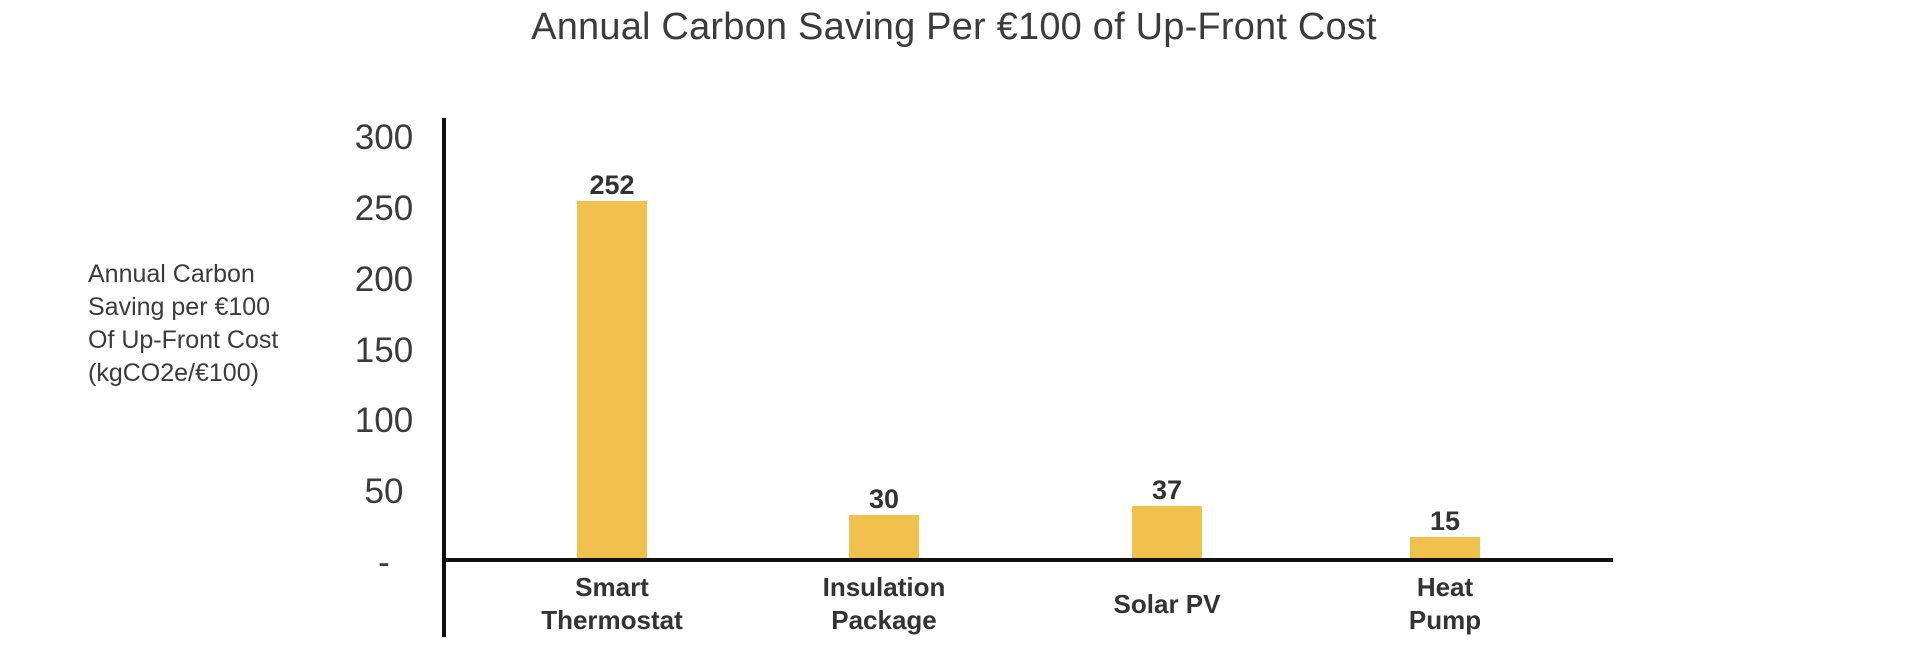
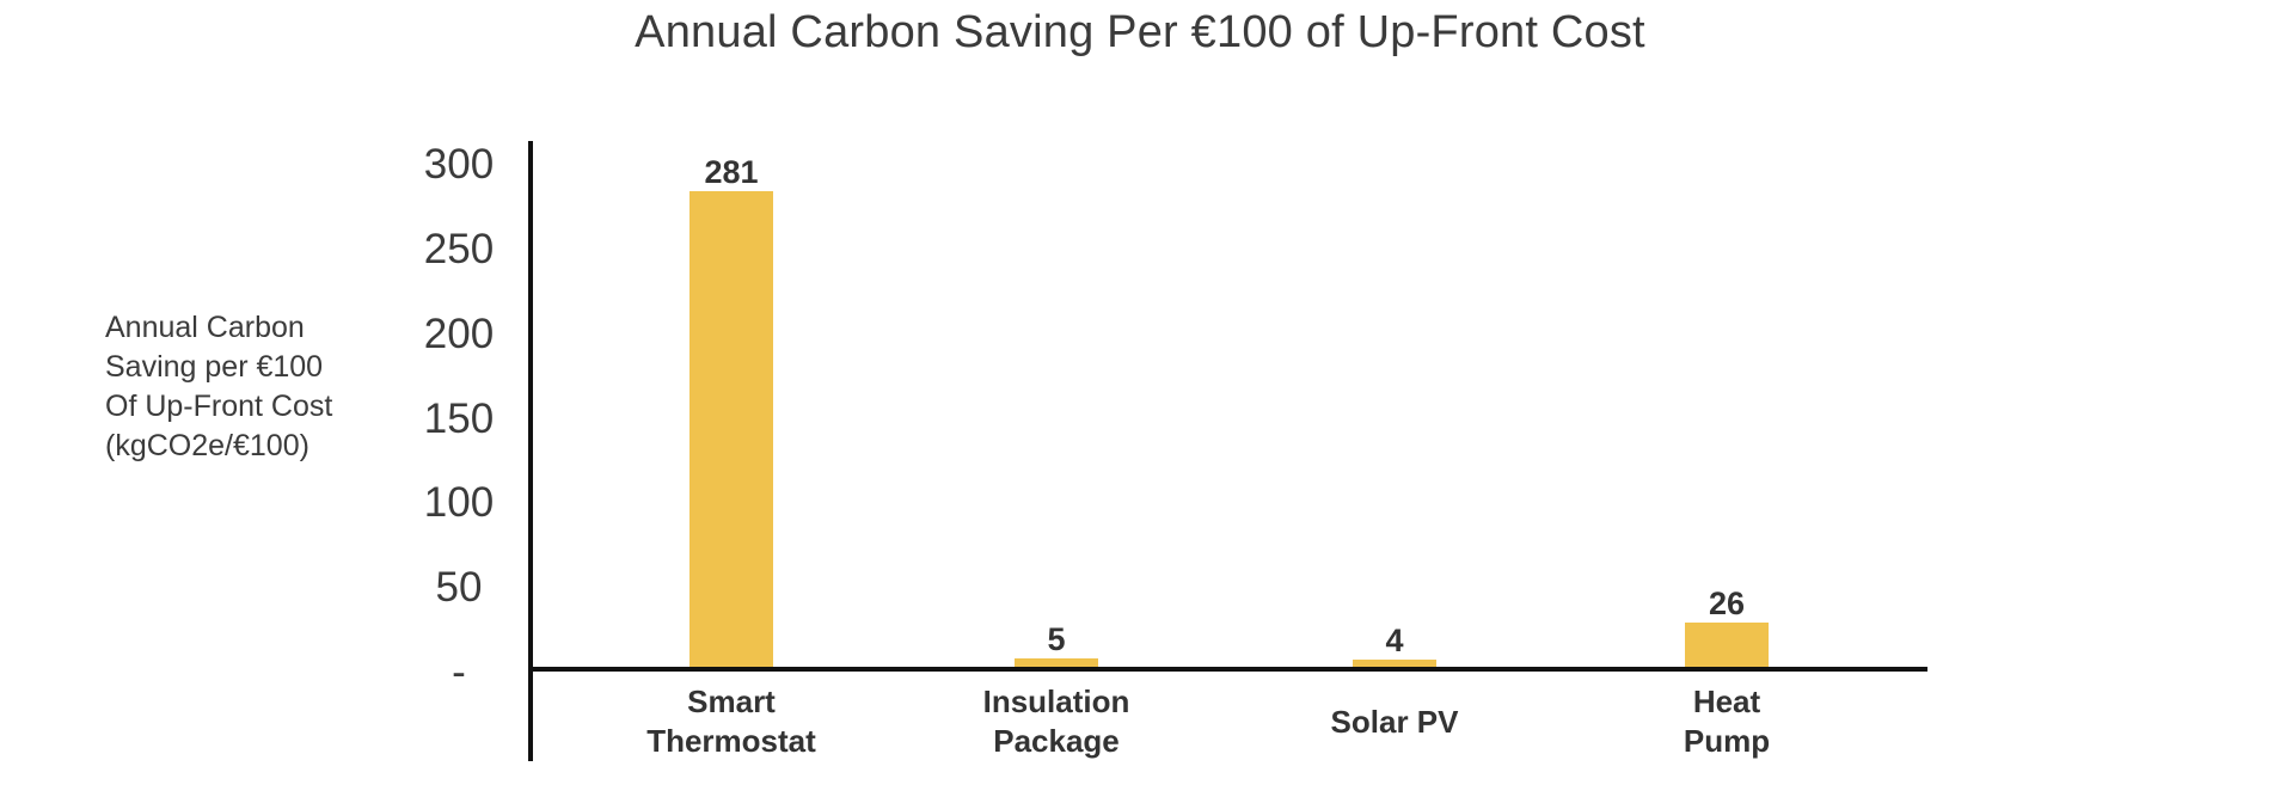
Smart Thermostat: 252 -> 281
Insulation Package: 30 -> 5
Solar PV: 37 -> 4
Heat Pump: 15 -> 26
